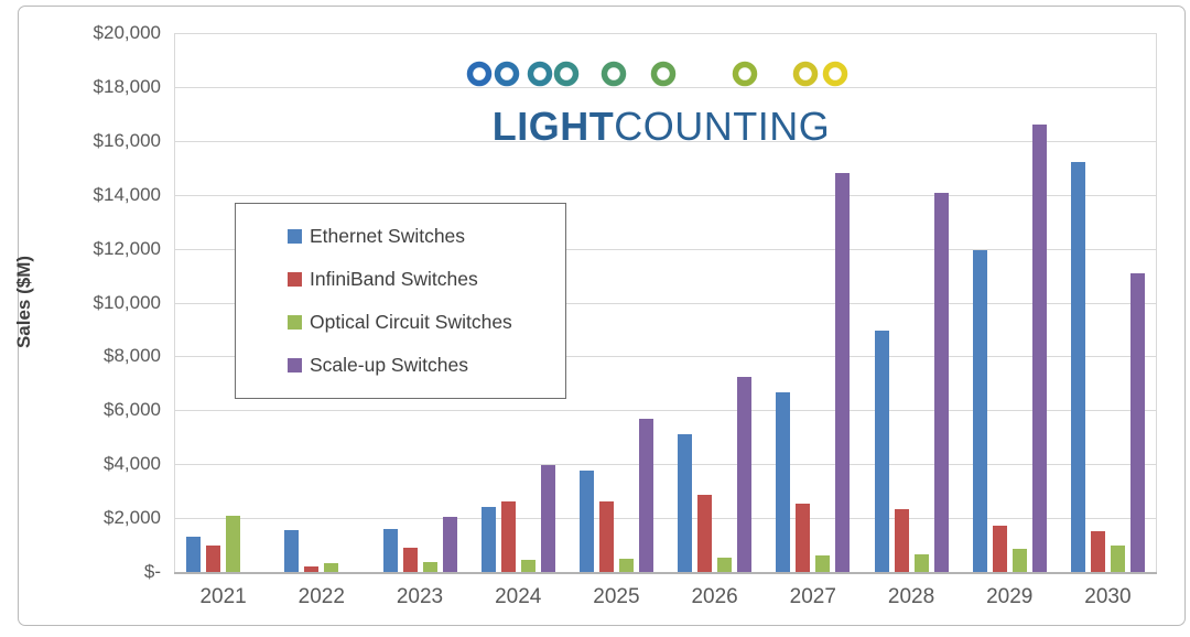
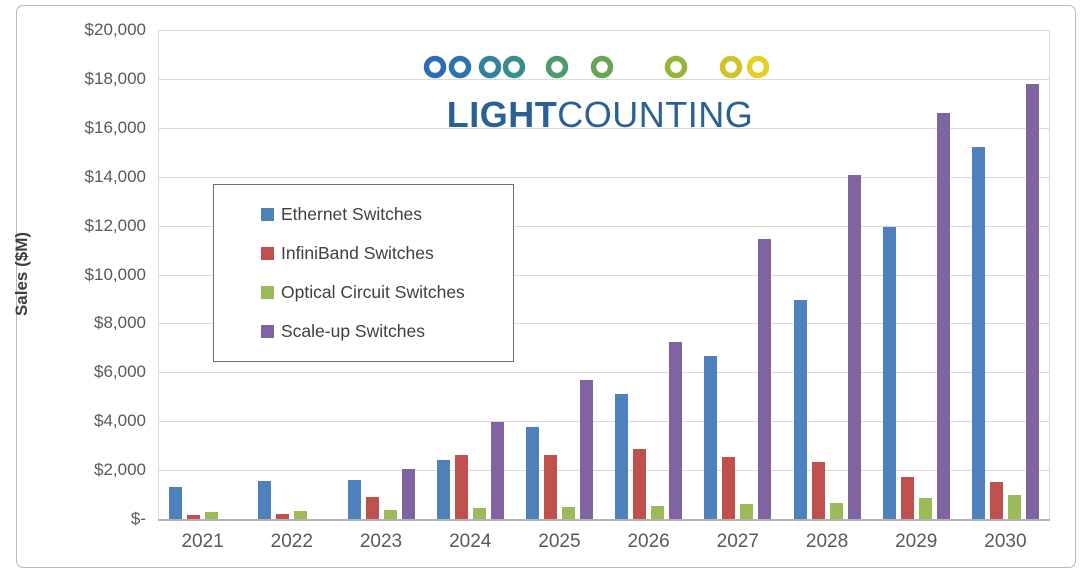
InfiniBand Switches/2021: $1000 -> $200
Optical Circuit Switches/2021: $2100 -> $300
Scale-up Switches/2027: $14800 -> $11400
Scale-up Switches/2030: $11100 -> $17800
